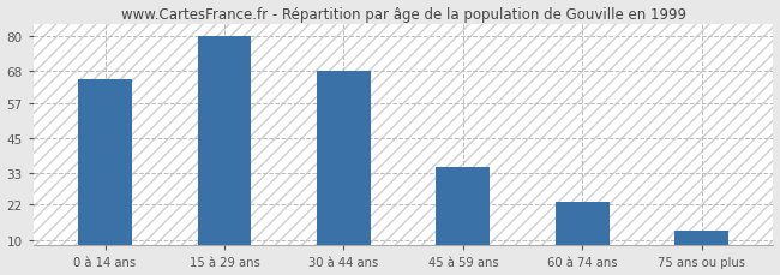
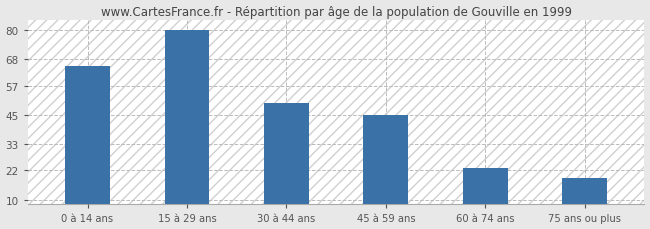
30 à 44 ans: 68 -> 50
45 à 59 ans: 35 -> 45
75 ans ou plus: 13 -> 19
